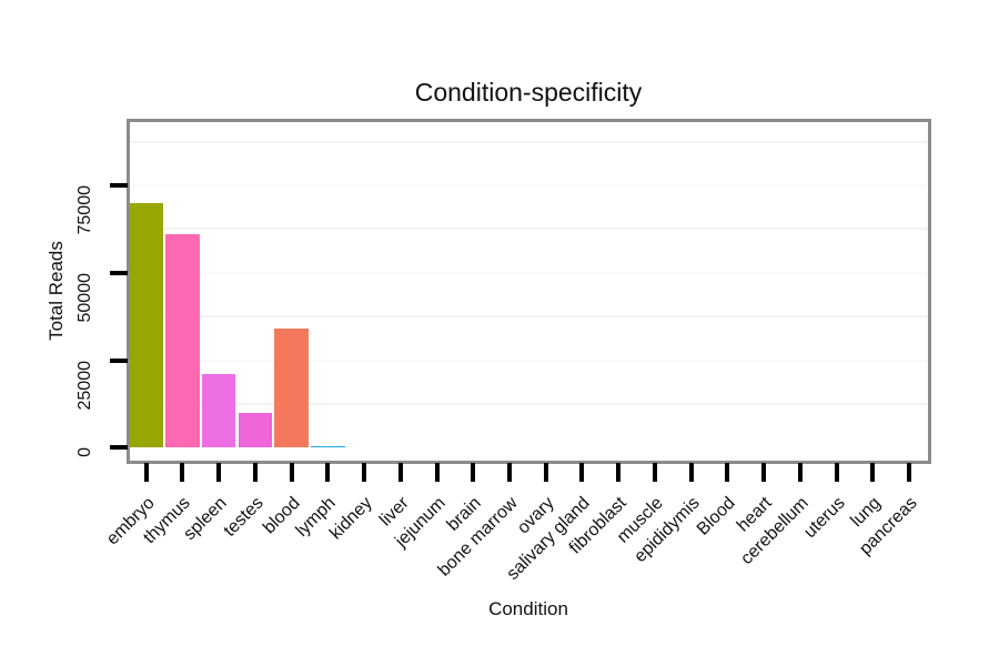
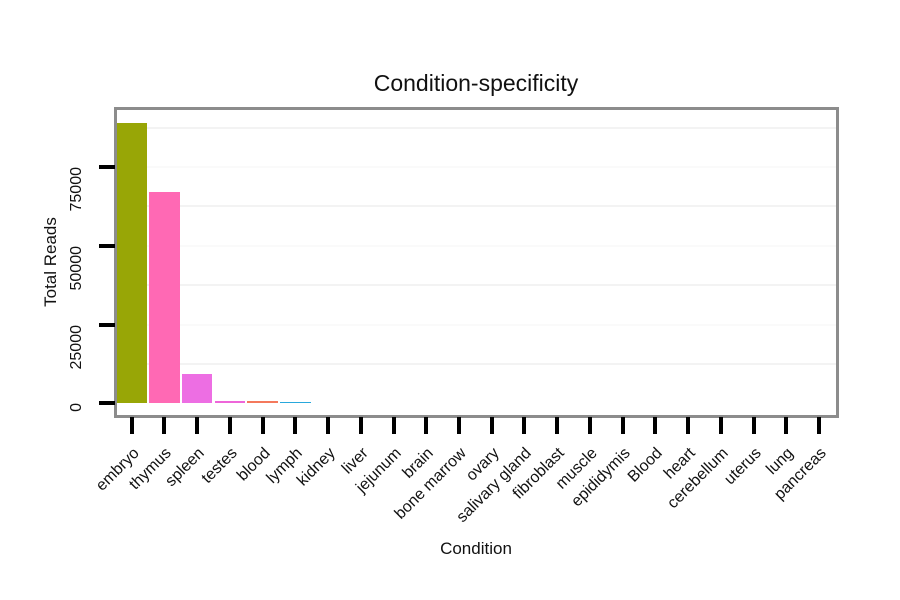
embryo: 70000 -> 89000
thymus: 61000 -> 67000
spleen: 21000 -> 9000
testes: 10000 -> 1000
blood: 34000 -> 1000
